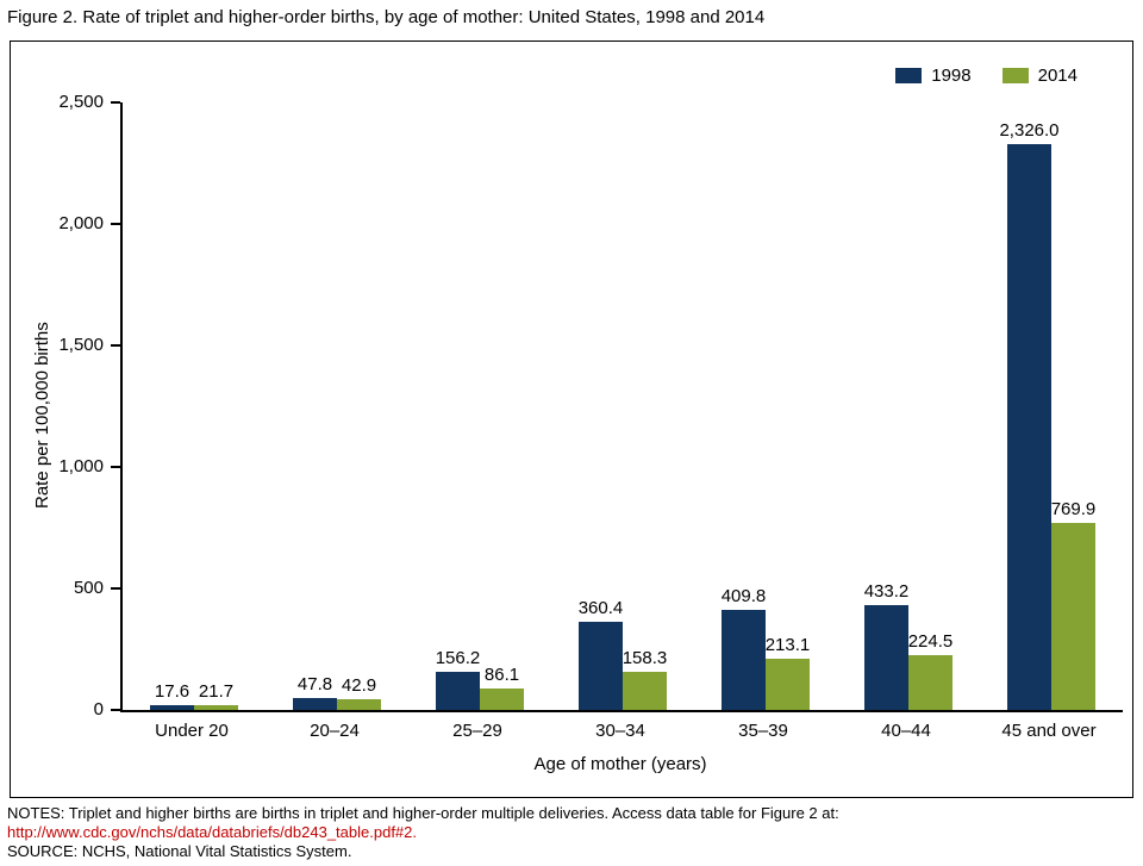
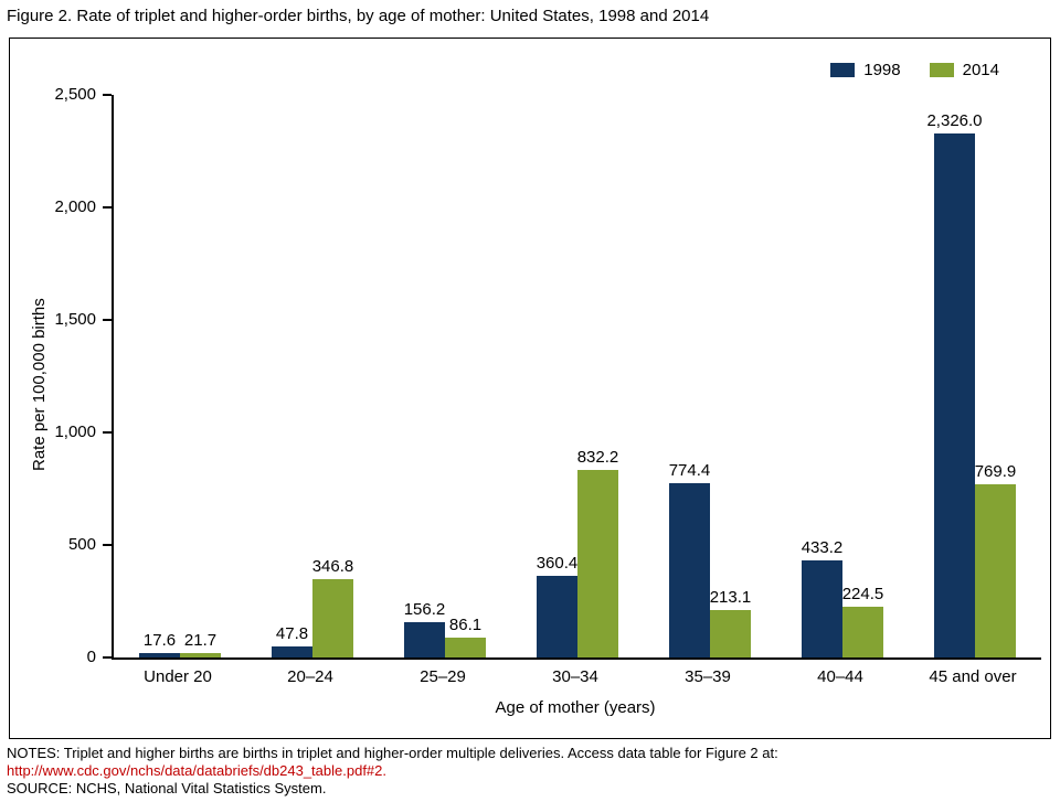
2014/20–24: 42.9 -> 346.8
2014/30–34: 158.3 -> 832.2
1998/35–39: 409.8 -> 774.4
